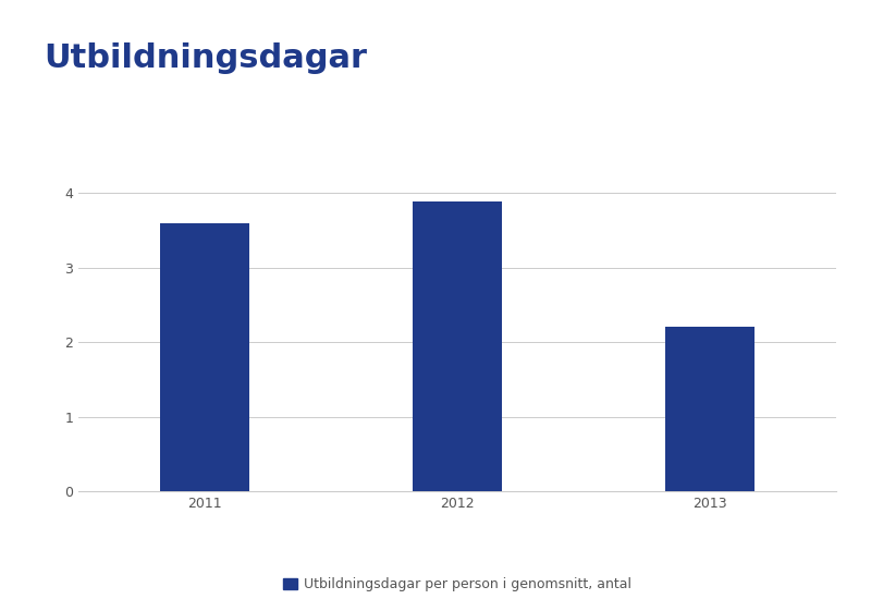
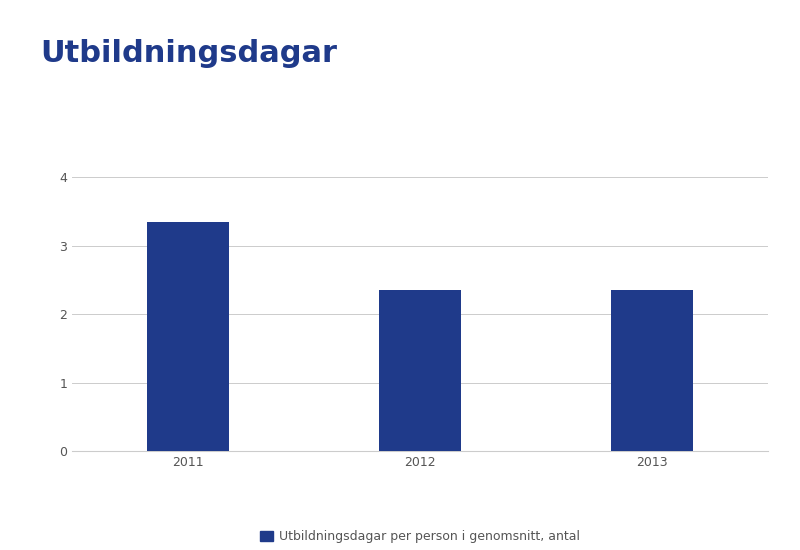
2011: 3.60 -> 3.35
2012: 3.88 -> 2.35
2013: 2.20 -> 2.35
